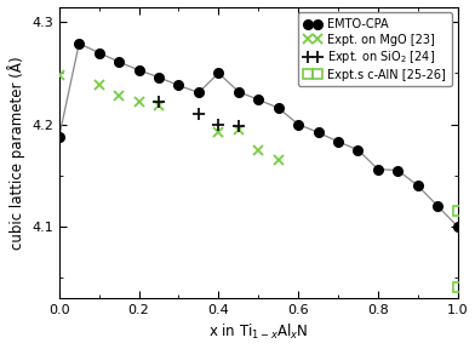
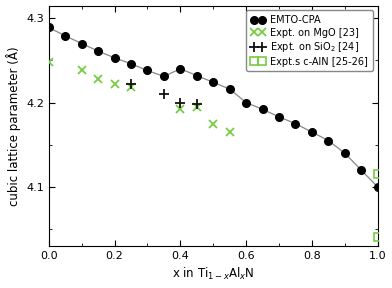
EMTO-CPA/0.0: 4.188 -> 4.289
EMTO-CPA/0.4: 4.250 -> 4.240
EMTO-CPA/0.8: 4.156 -> 4.165
